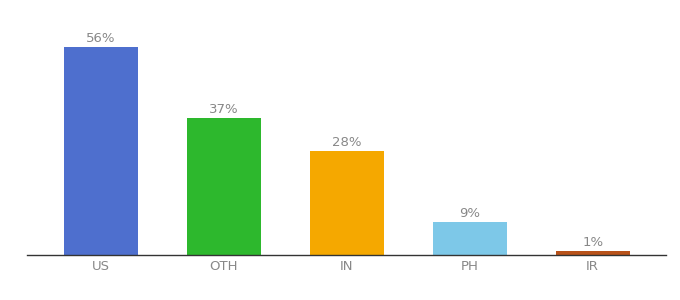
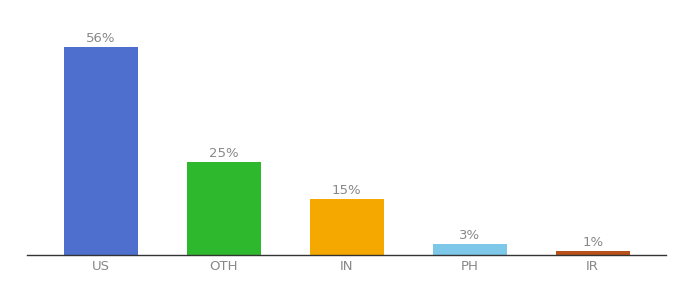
OTH: 37% -> 25%
IN: 28% -> 15%
PH: 9% -> 3%
